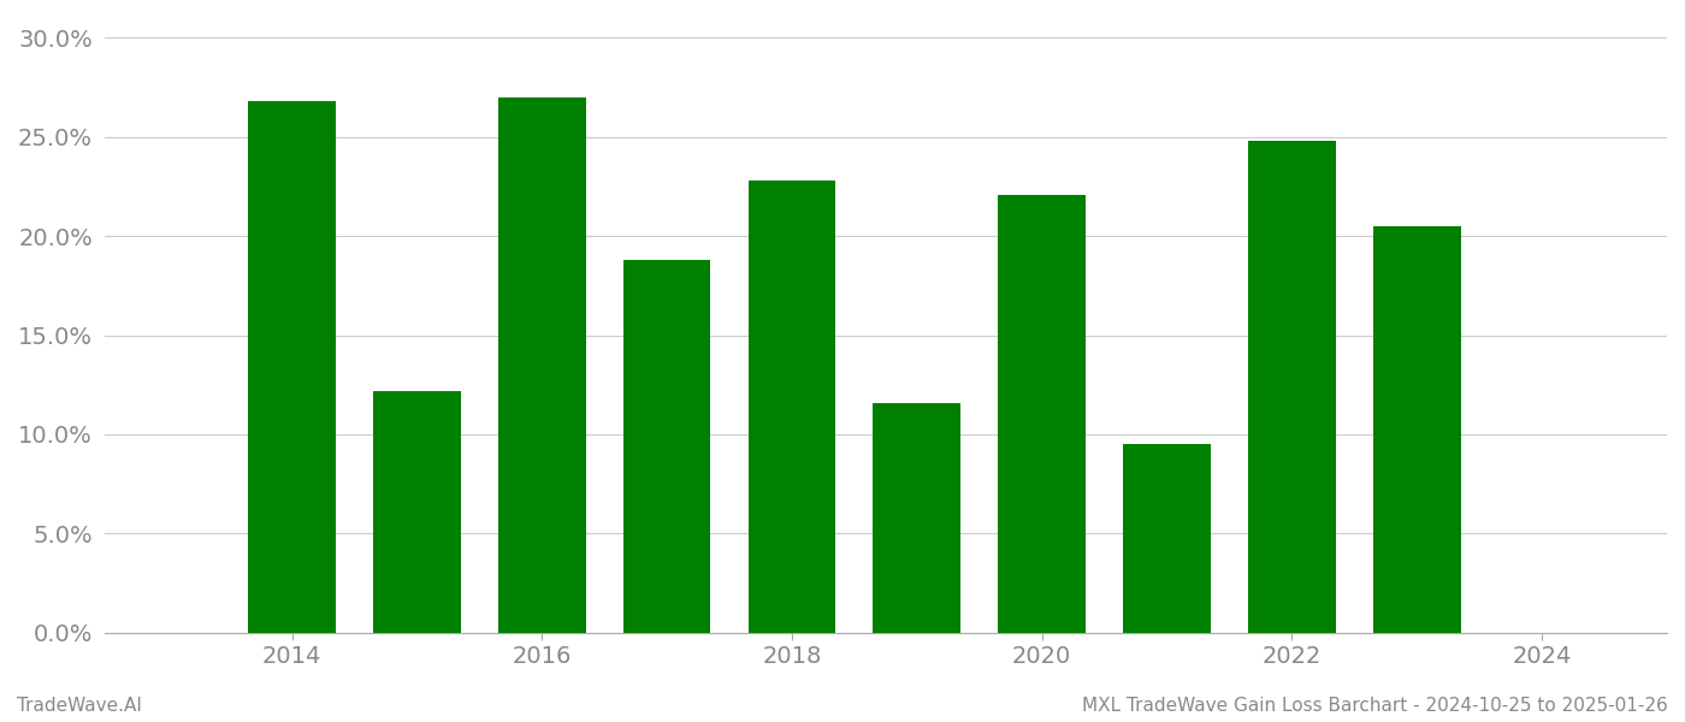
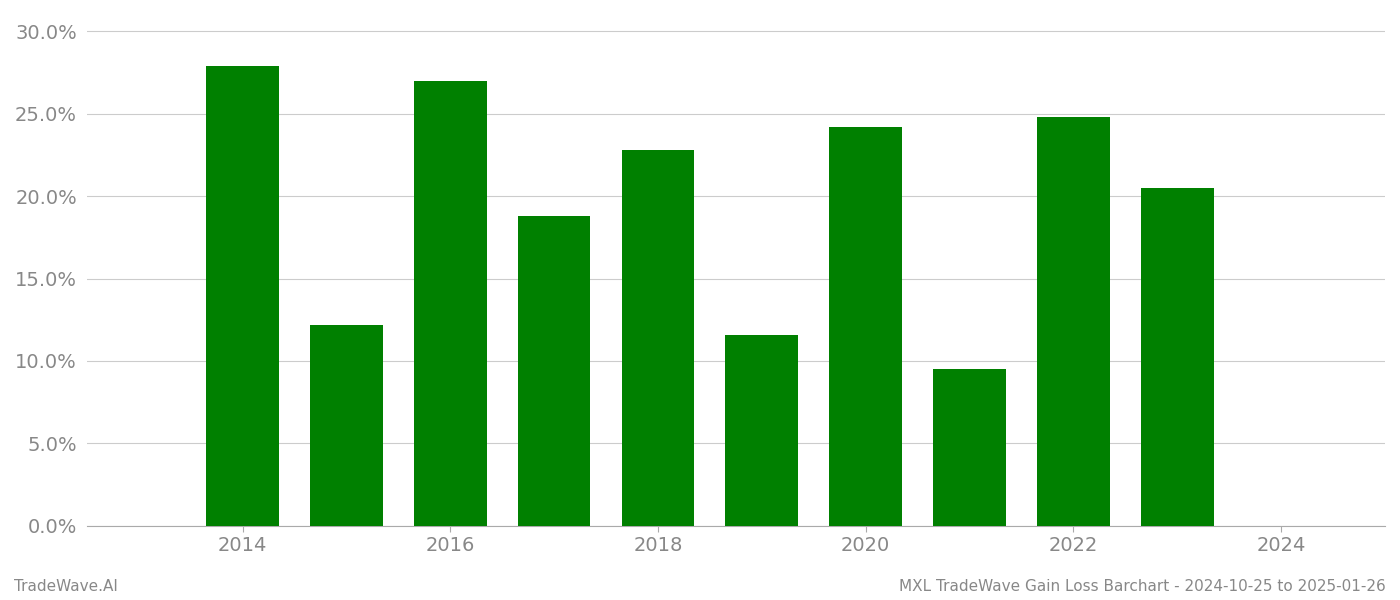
2014: 26.8% -> 27.9%
2020: 22.1% -> 24.2%
